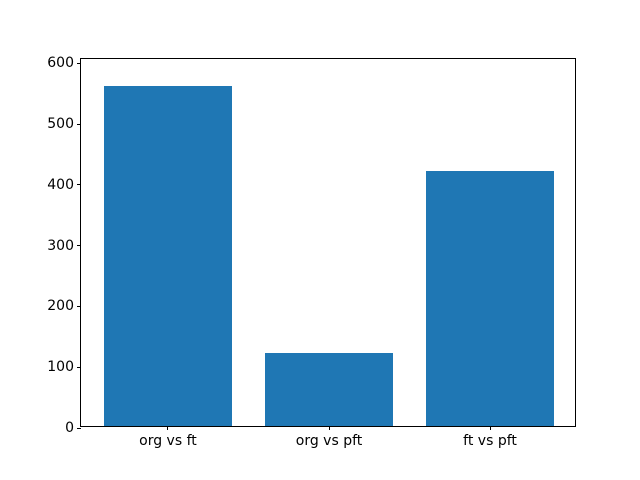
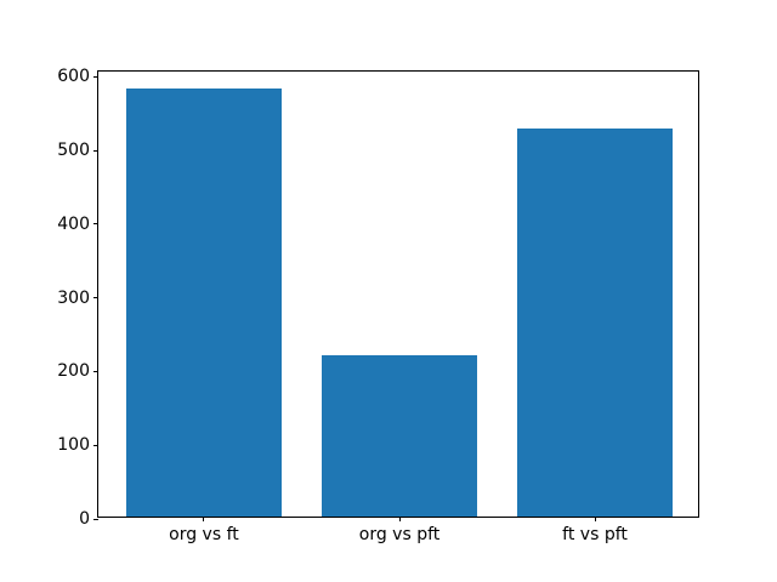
org vs ft: 560 -> 580
org vs pft: 120 -> 220
ft vs pft: 420 -> 530
